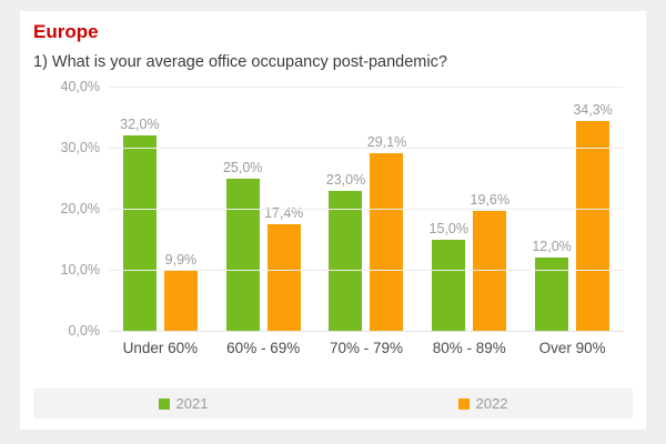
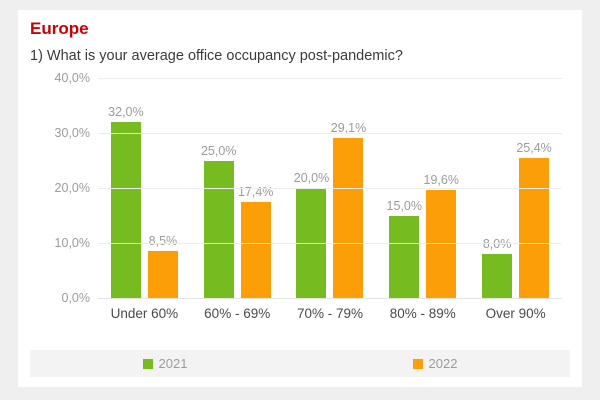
2022/Under 60%: 9,9% -> 8,5%
2021/70% - 79%: 23,0% -> 20,0%
2021/Over 90%: 12,0% -> 8,0%
2022/Over 90%: 34,3% -> 25,4%
